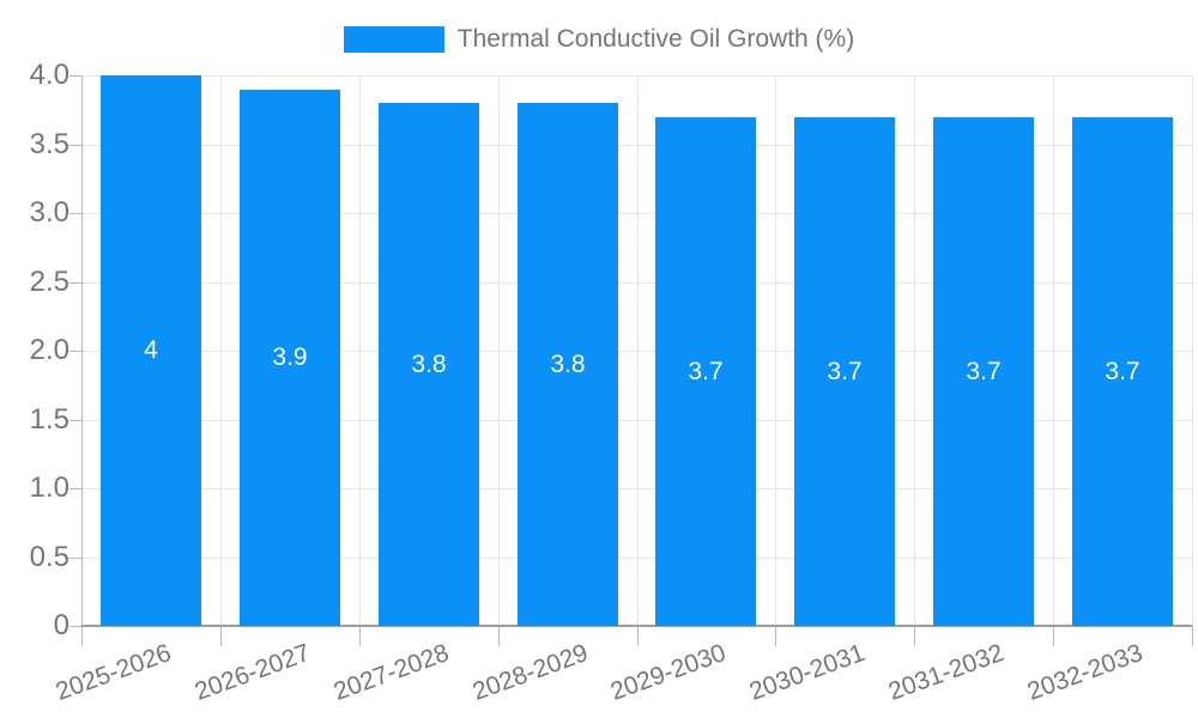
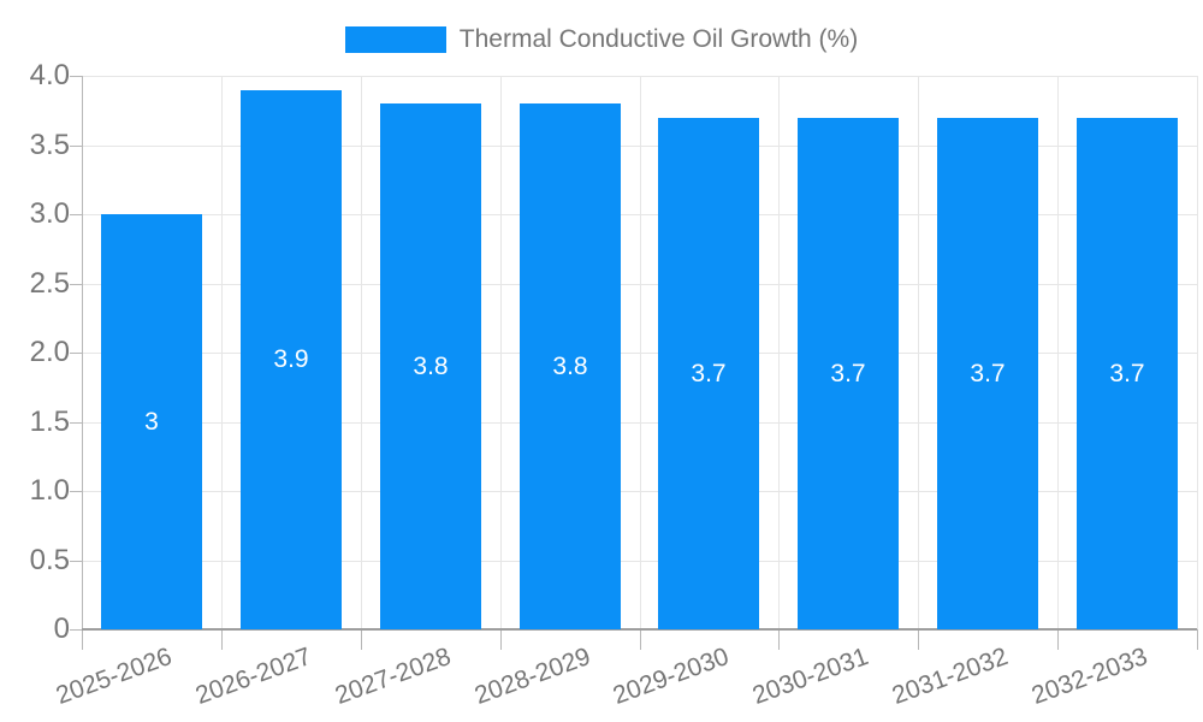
2025-2026: 4 -> 3
